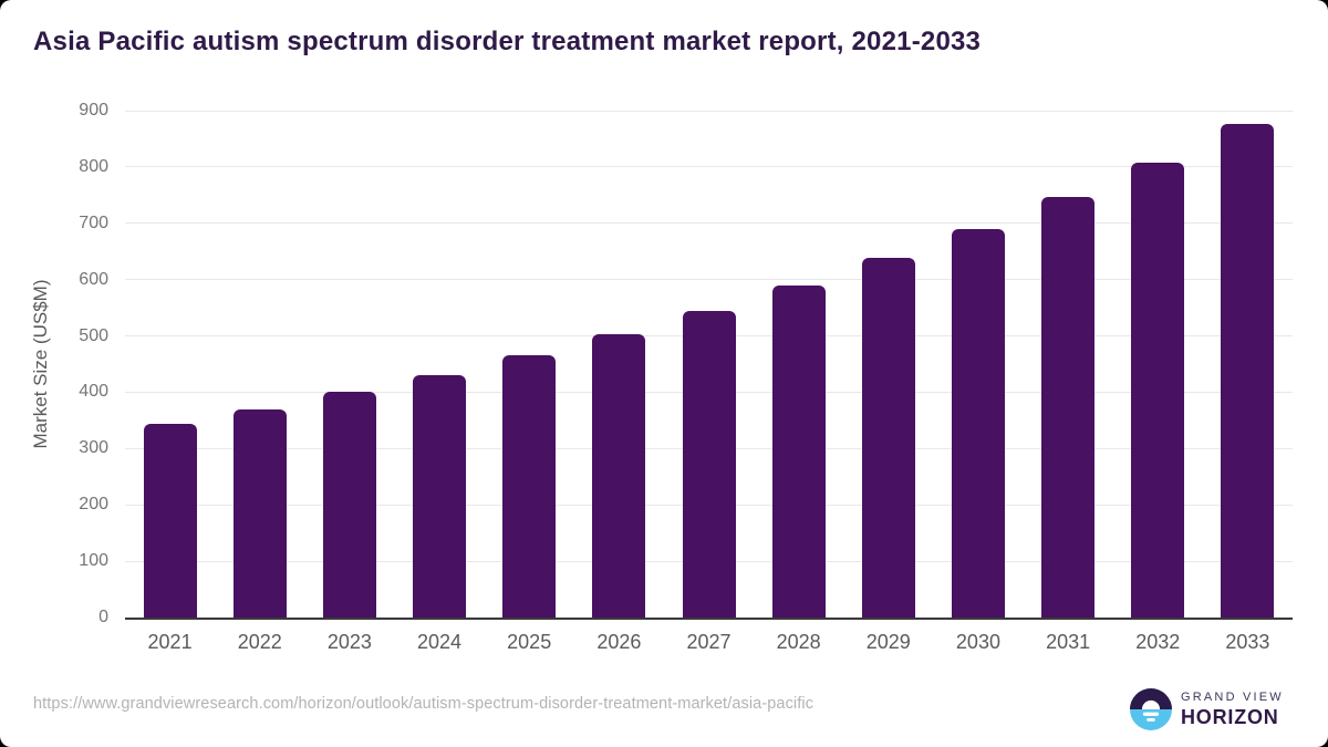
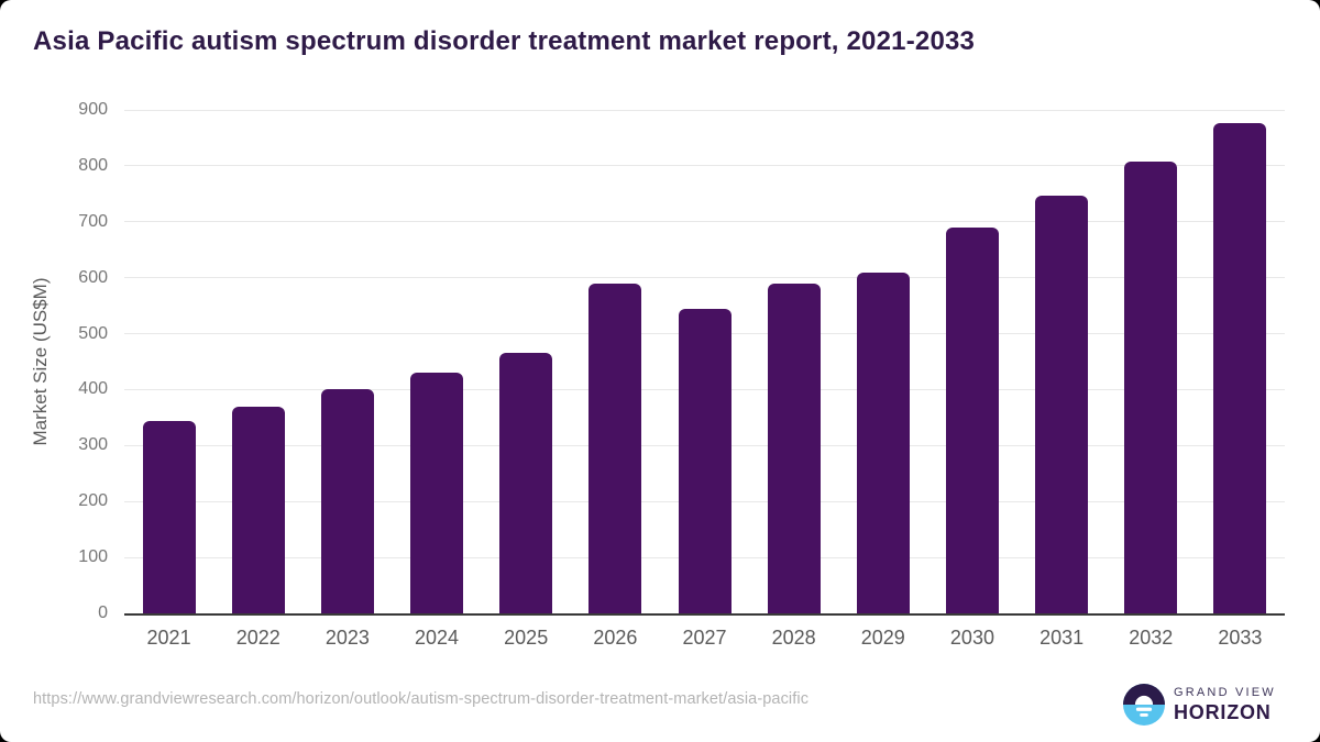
2026: 500 -> 590
2029: 640 -> 610
